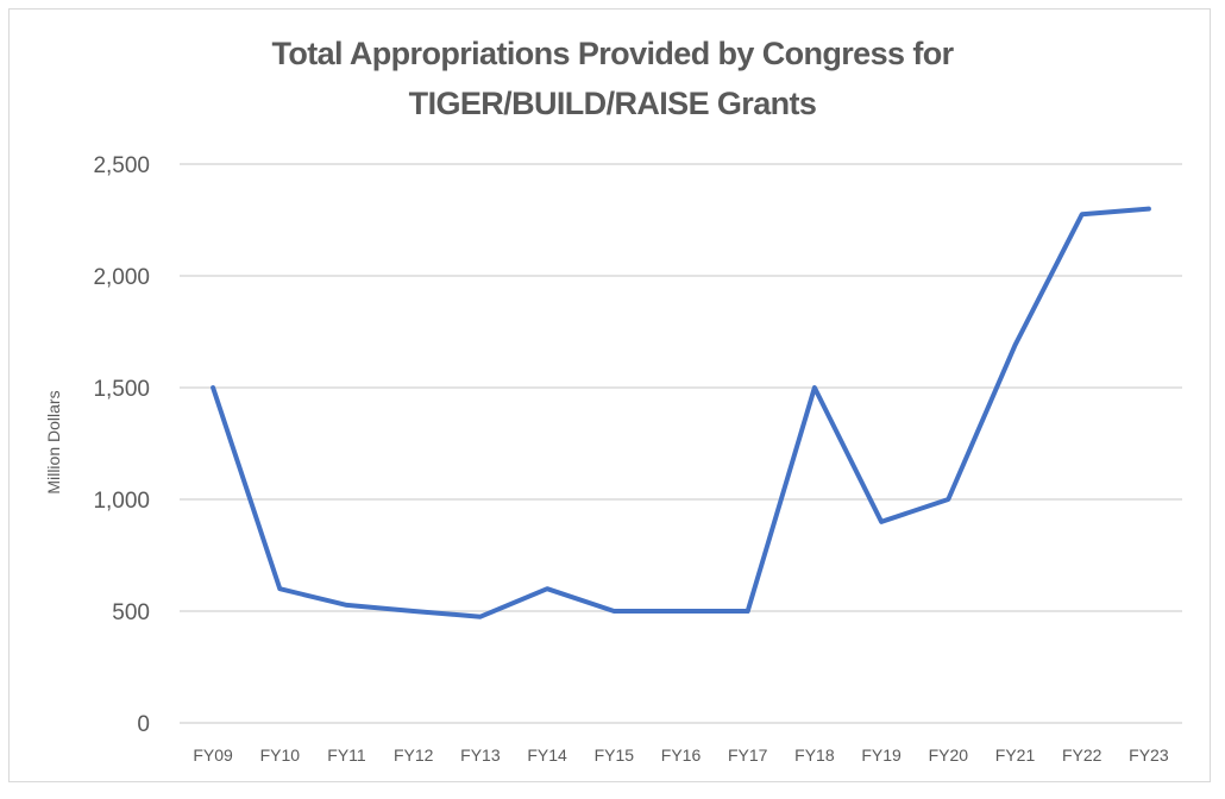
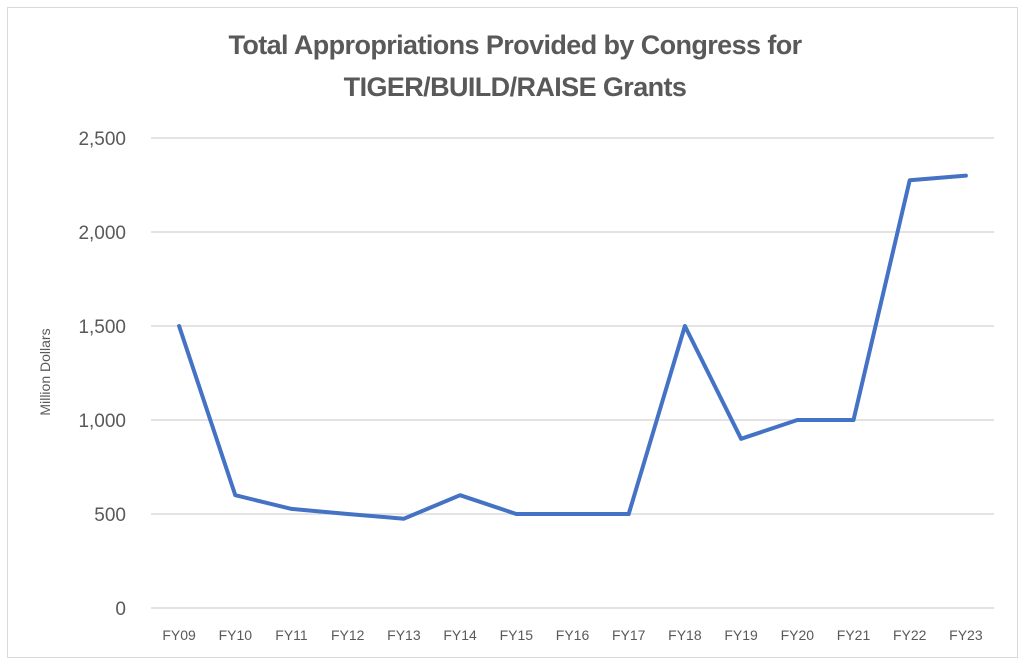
FY21: 1690 -> 1000
